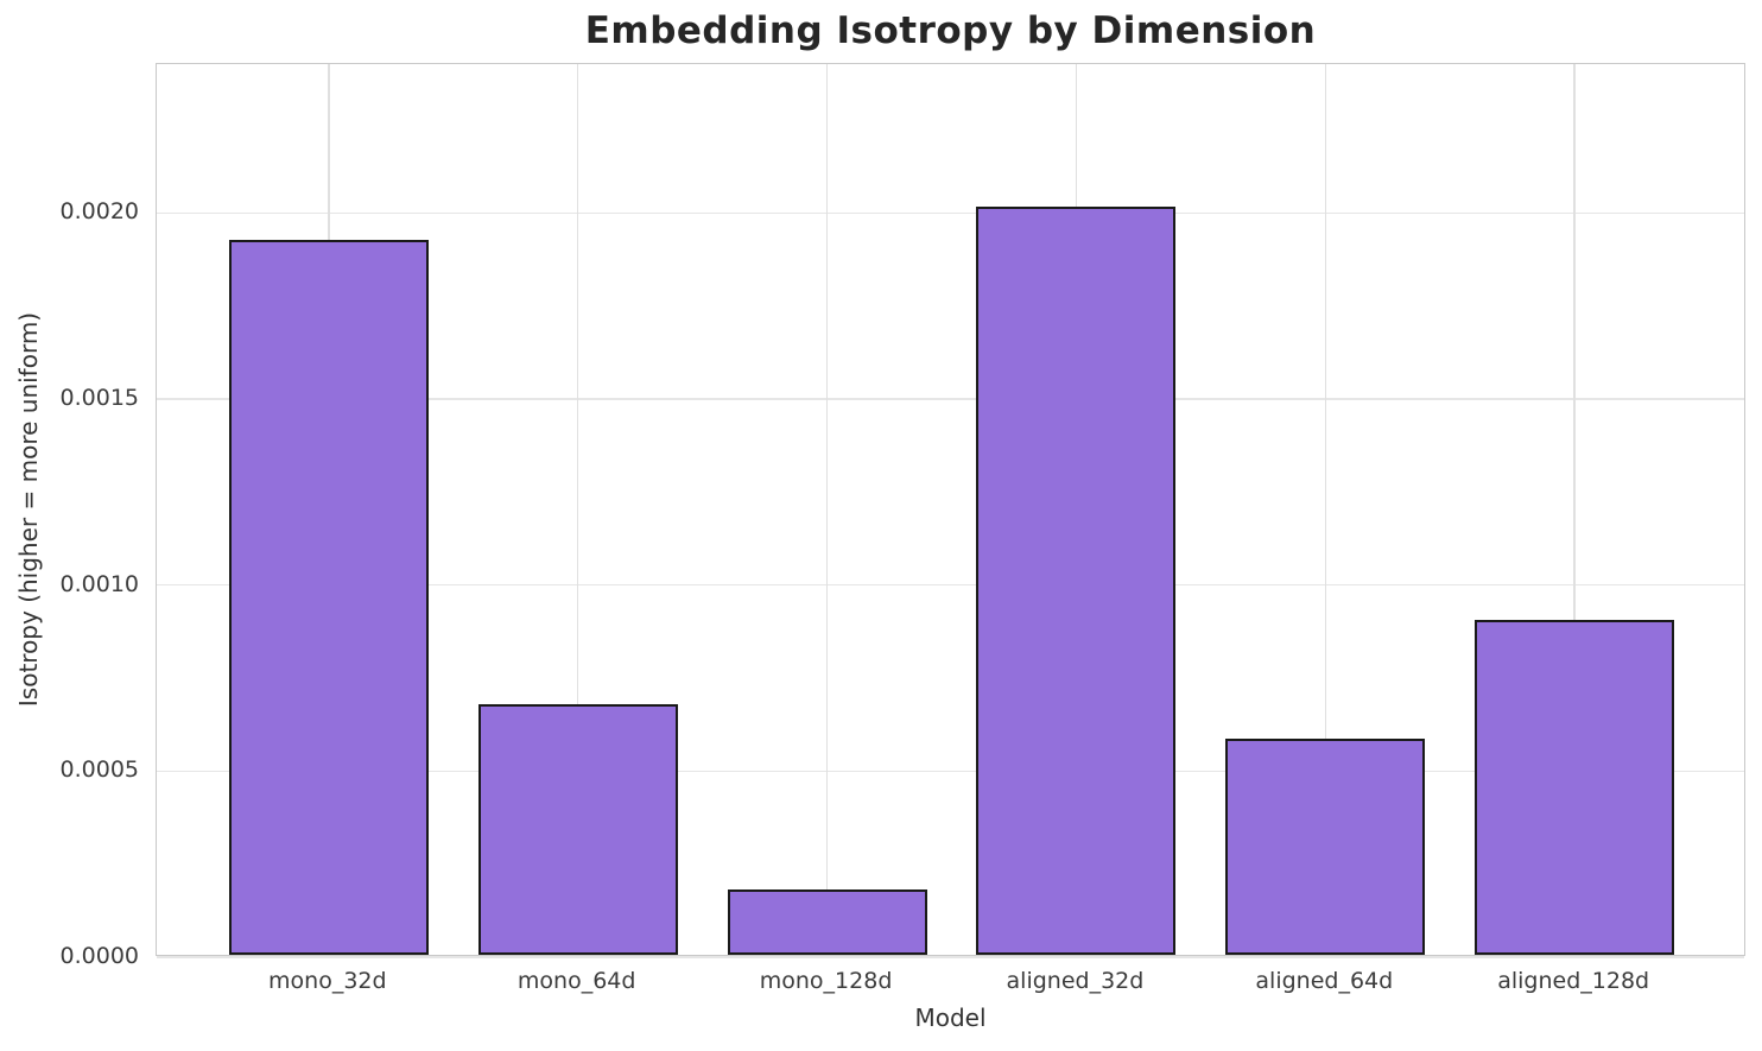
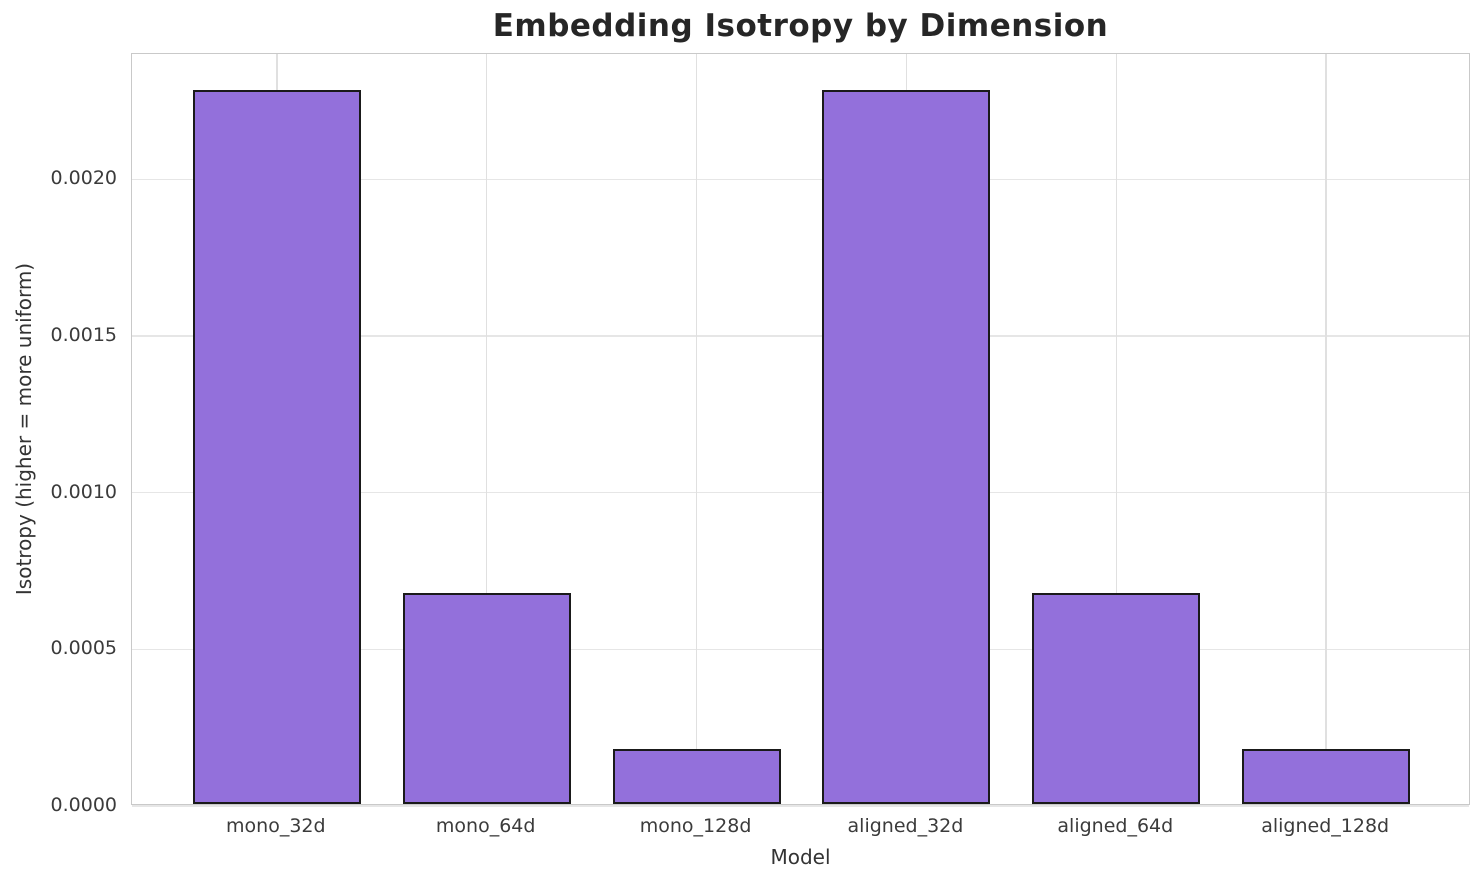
mono_32d: 0.00192 -> 0.00228
aligned_32d: 0.00201 -> 0.00228
aligned_64d: 0.00058 -> 0.00068
aligned_128d: 0.00090 -> 0.00017
